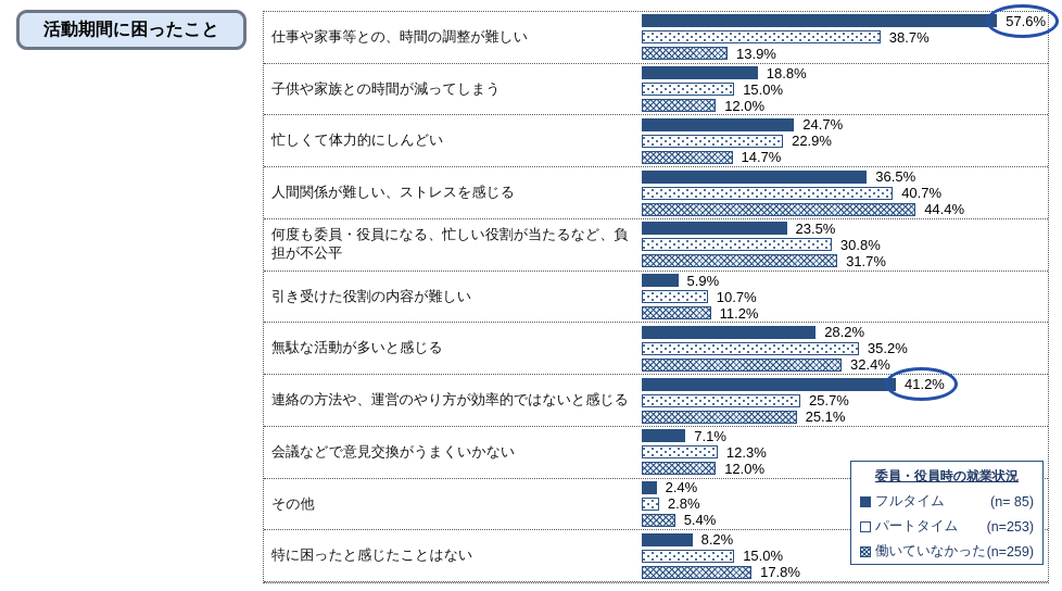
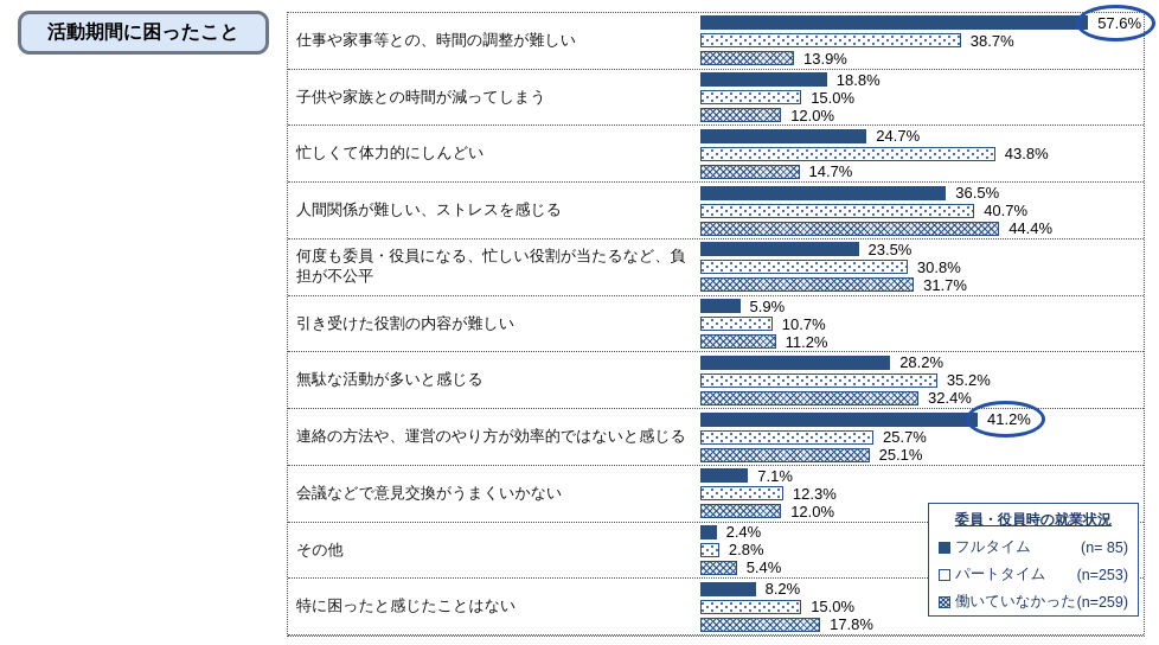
パートタイム/忙しくて体力的にしんどい: 22.9% -> 43.8%
